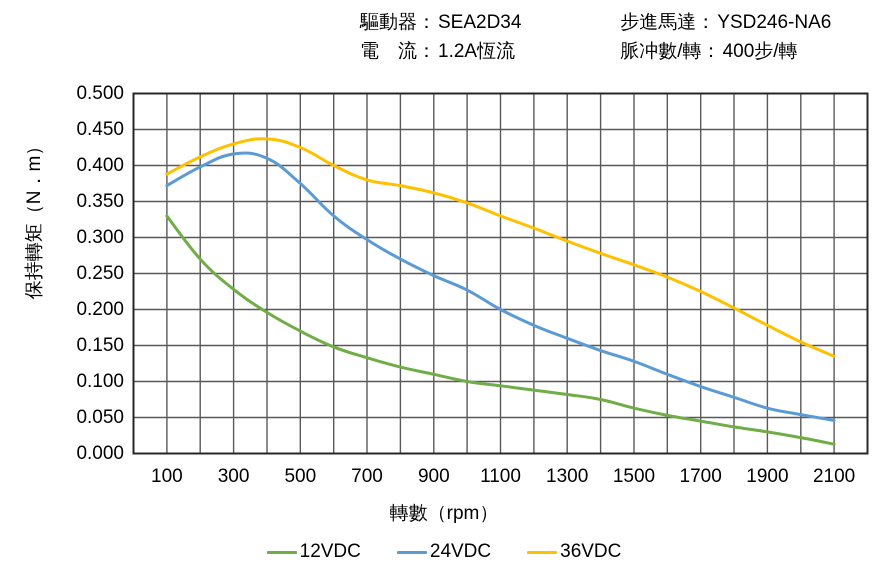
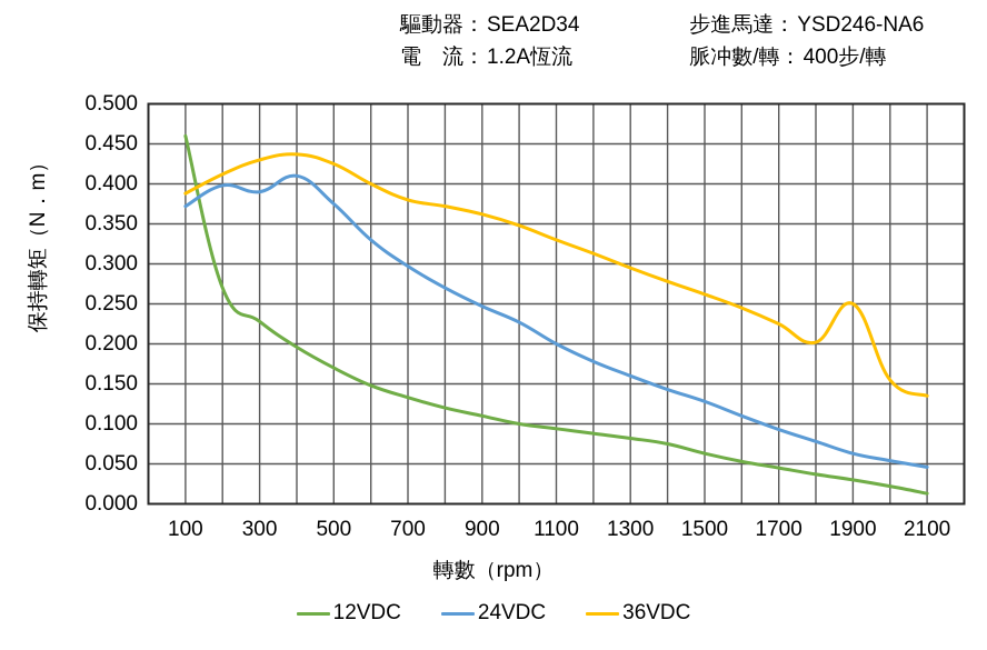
12VDC/100: 0.33 -> 0.46
24VDC/300: 0.42 -> 0.39
36VDC/1900: 0.18 -> 0.25
